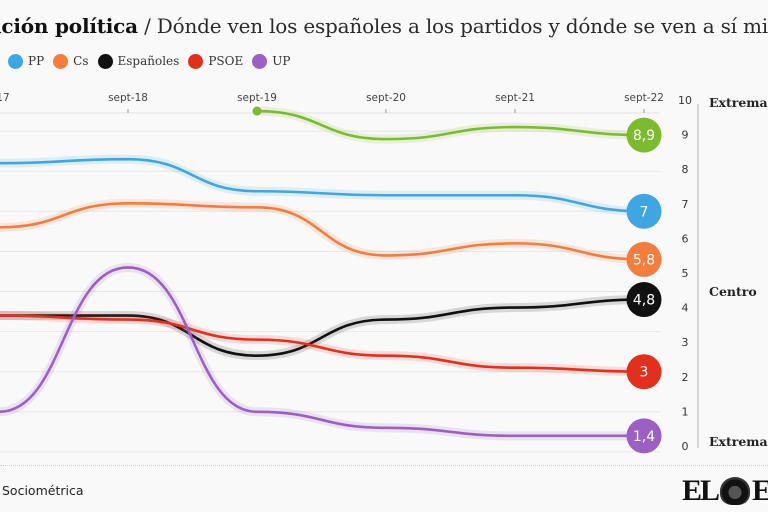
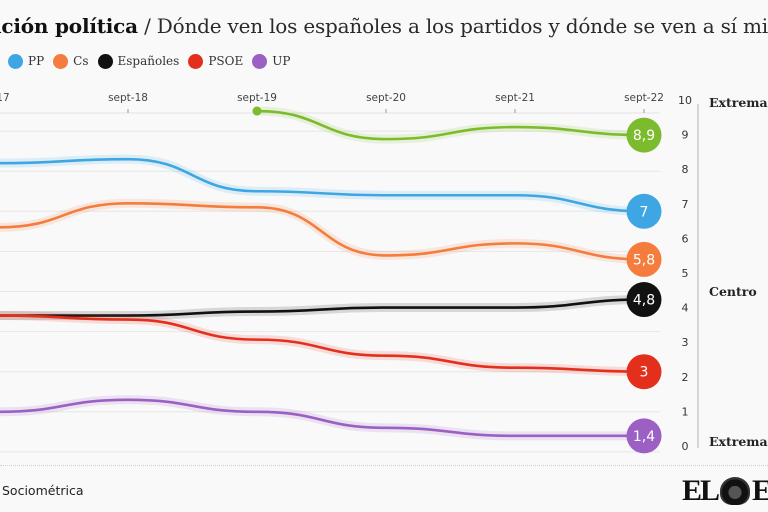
UP/sept-18: 5.6 -> 2.3
Españoles/sept-19: 3.4 -> 4.5
Españoles/sept-20: 4.3 -> 4.6
